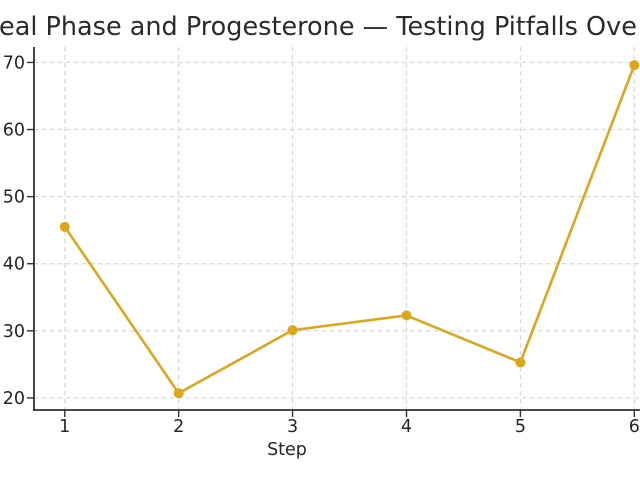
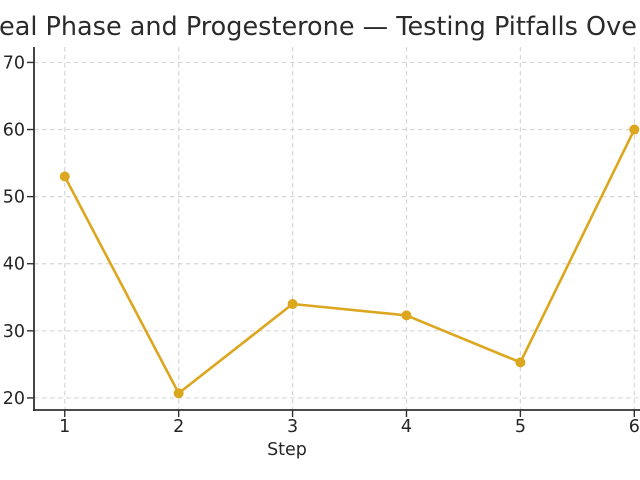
1: 46 -> 53
3: 30 -> 34
6: 70 -> 60
